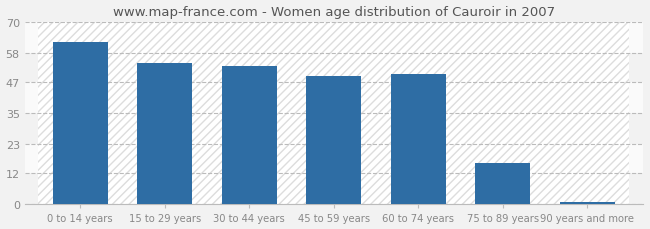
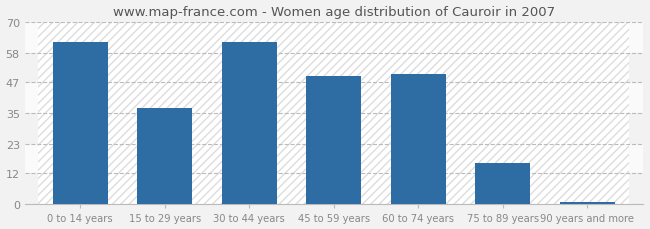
15 to 29 years: 54 -> 37
30 to 44 years: 53 -> 62
